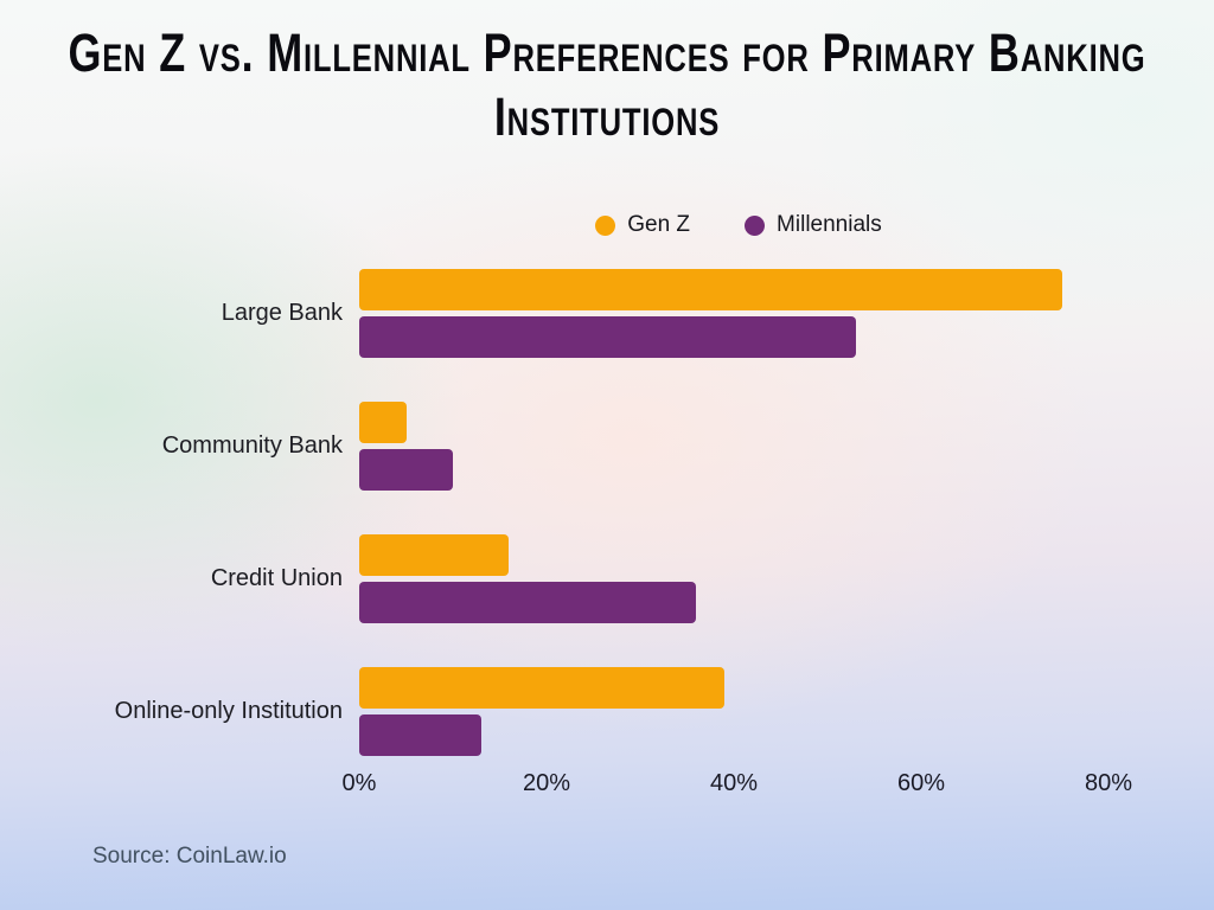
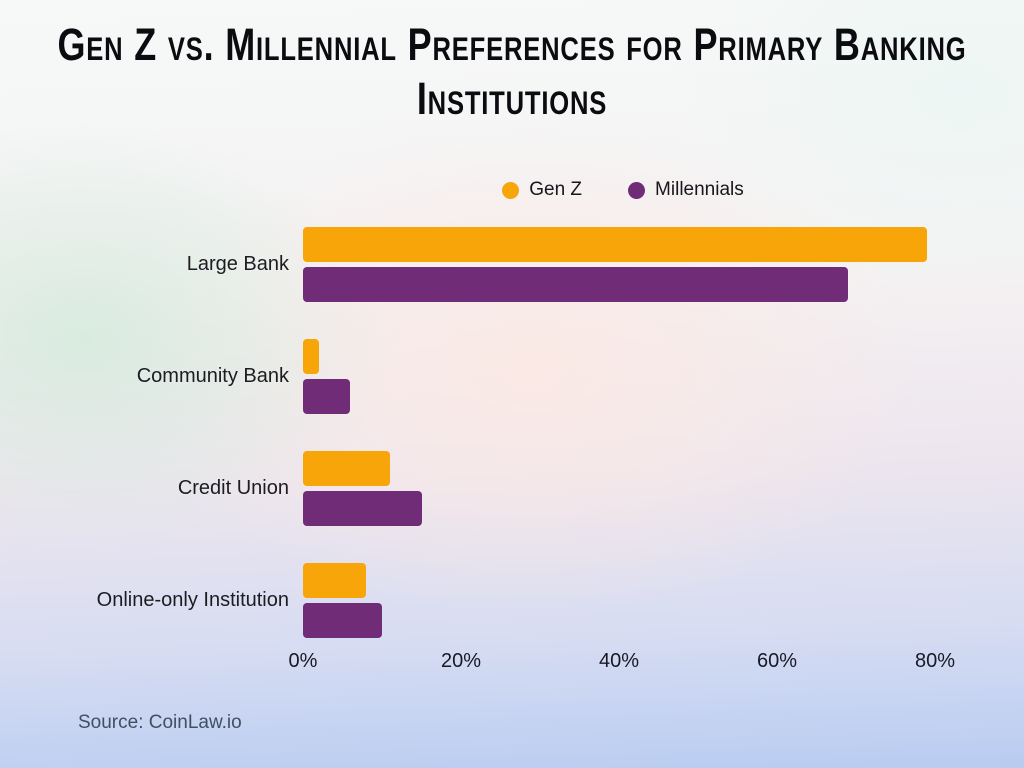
Gen Z/Large Bank: 75% -> 79%
Millennials/Large Bank: 53% -> 69%
Gen Z/Community Bank: 5% -> 2%
Millennials/Community Bank: 10% -> 6%
Gen Z/Credit Union: 16% -> 11%
Millennials/Credit Union: 36% -> 15%
Gen Z/Online-only Institution: 39% -> 8%
Millennials/Online-only Institution: 13% -> 10%
